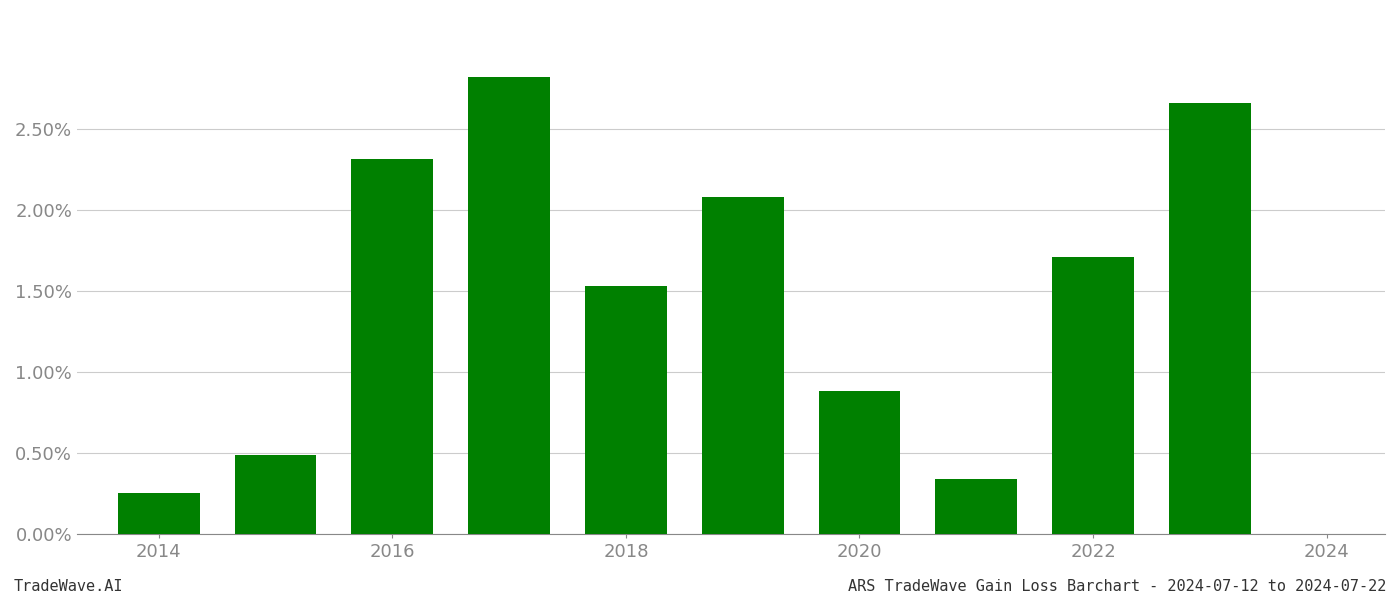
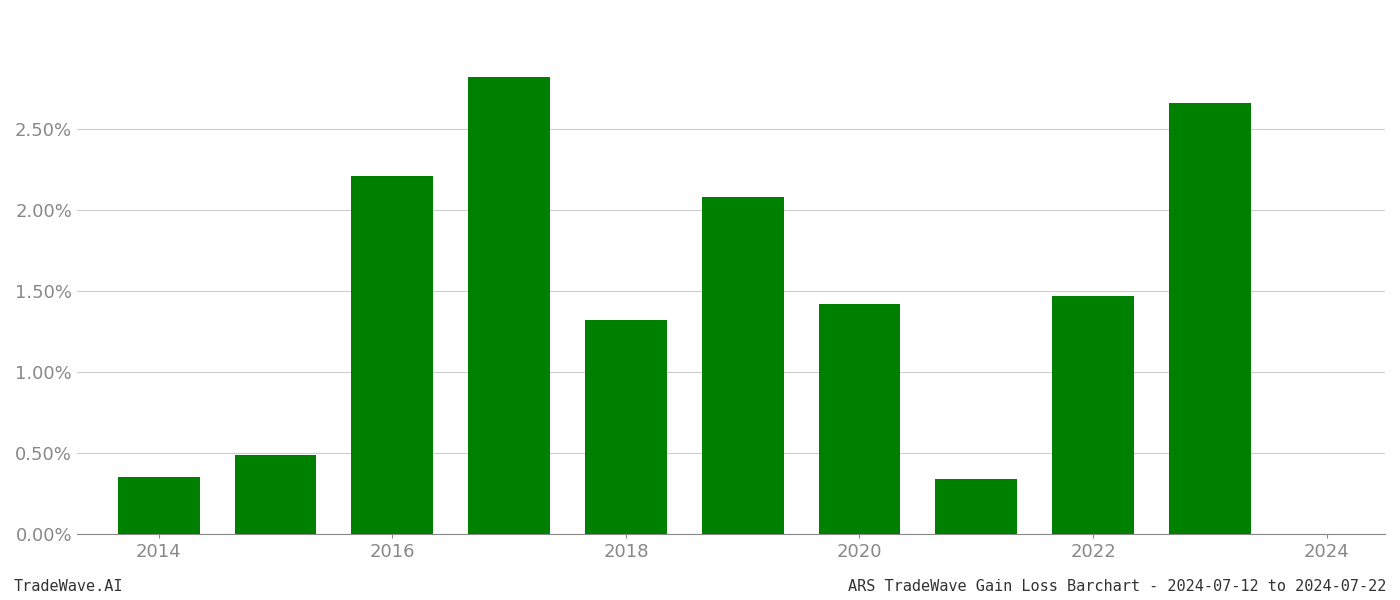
2014: 0.25% -> 0.35%
2016: 2.31% -> 2.21%
2018: 1.53% -> 1.32%
2020: 0.88% -> 1.42%
2022: 1.71% -> 1.47%
